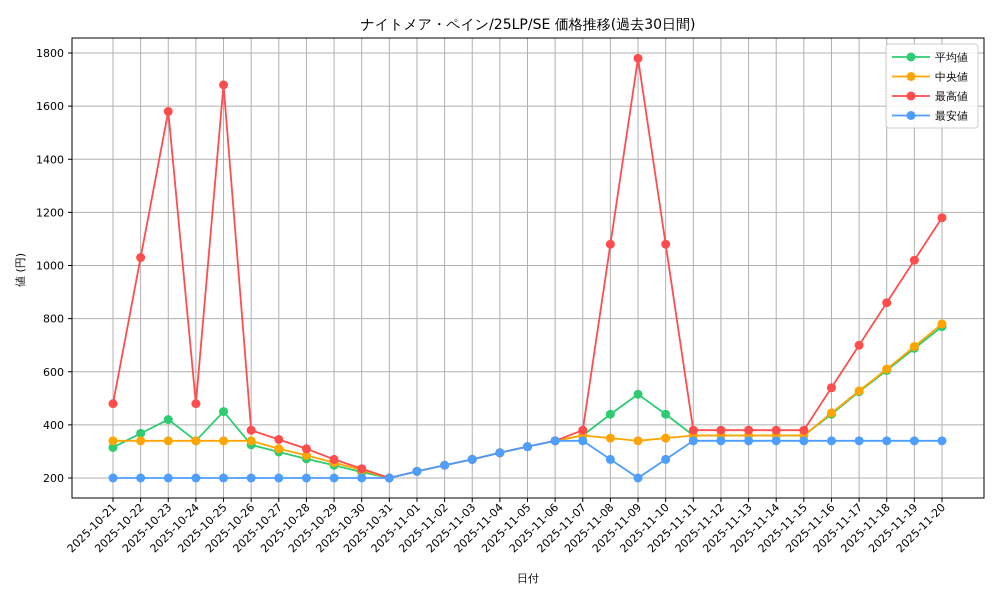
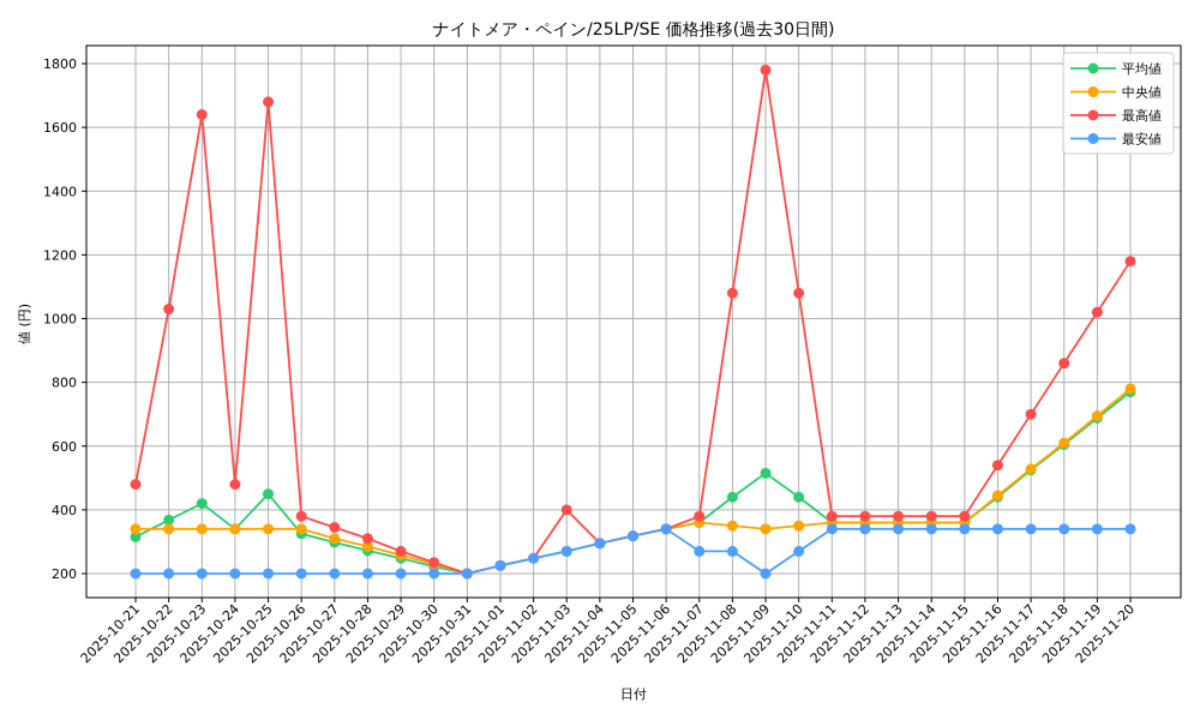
最高値/2025-10-23: 1580 -> 1640
最高値/2025-11-03: 270 -> 400
最安値/2025-11-07: 340 -> 270
